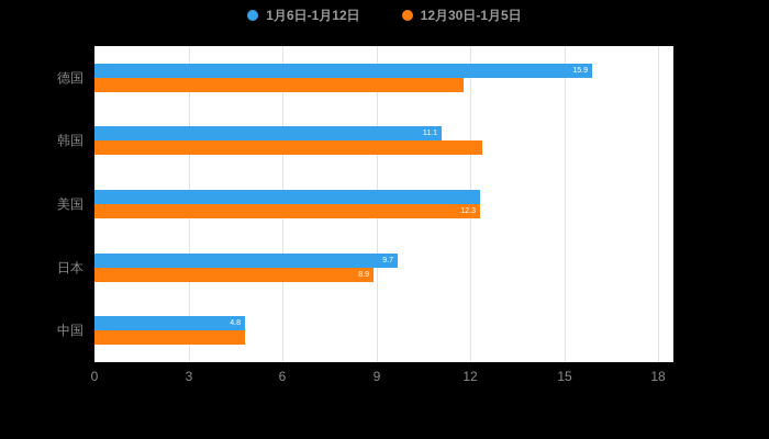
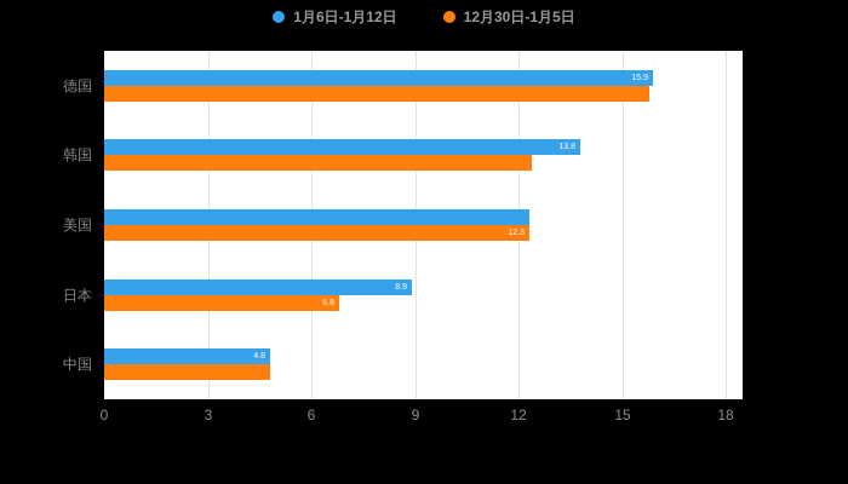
12月30日-1月5日/德国: 11.8 -> 15.8
1月6日-1月12日/韩国: 11.1 -> 13.8
1月6日-1月12日/日本: 9.7 -> 8.9
12月30日-1月5日/日本: 8.9 -> 6.8
